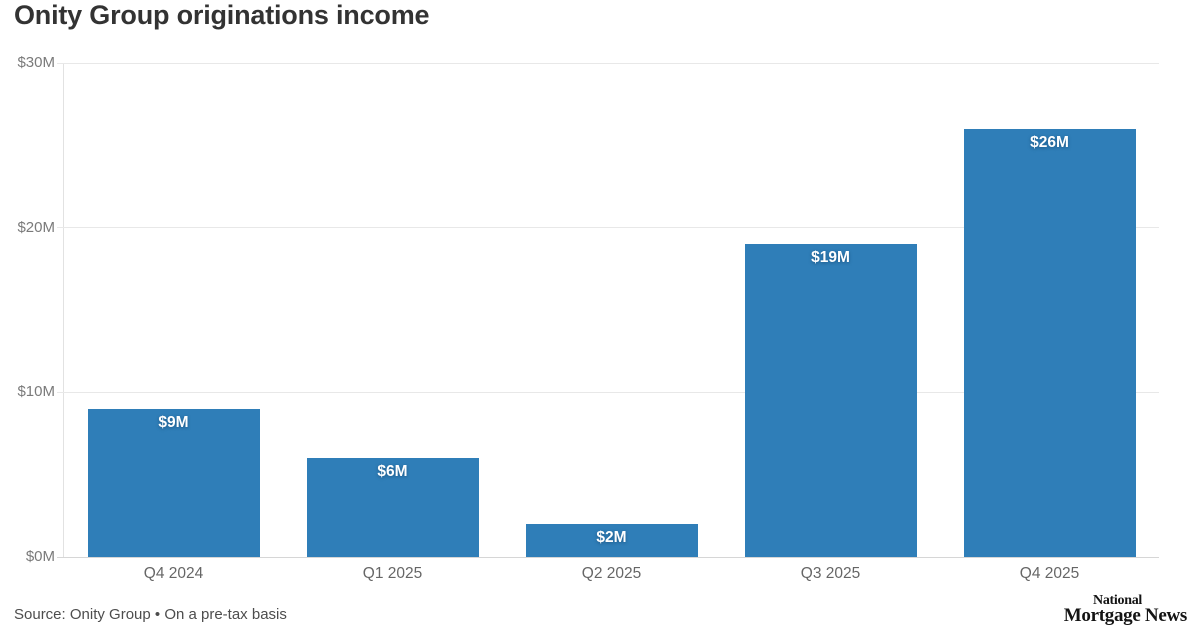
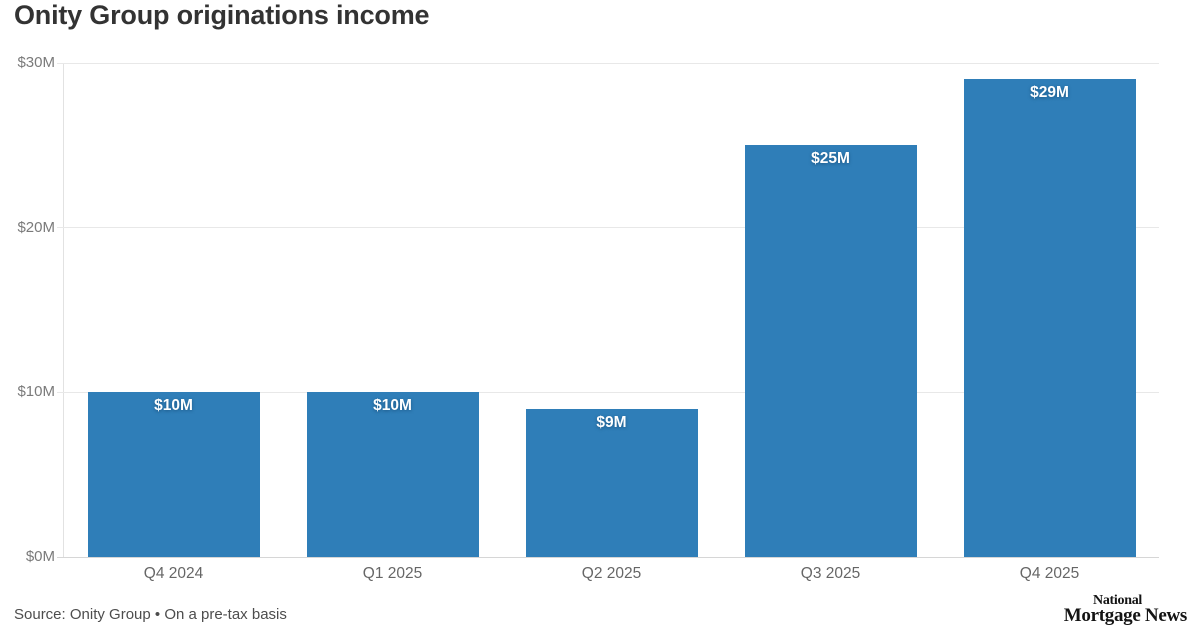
Q4 2024: $9M -> $10M
Q1 2025: $6M -> $10M
Q2 2025: $2M -> $9M
Q3 2025: $19M -> $25M
Q4 2025: $26M -> $29M
